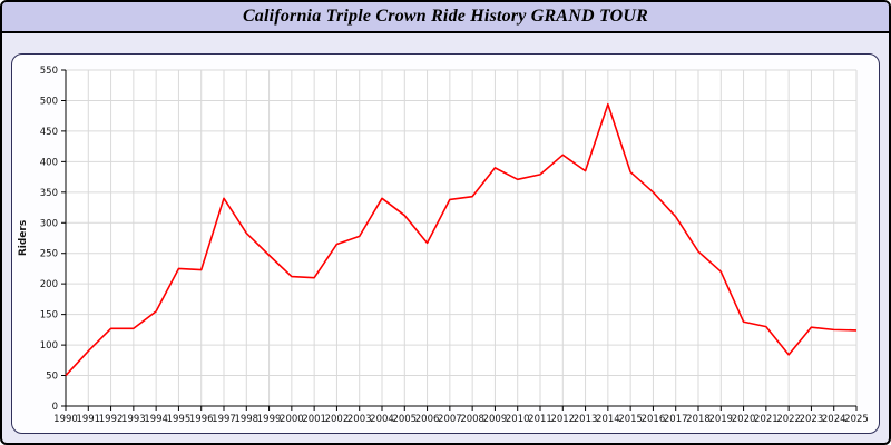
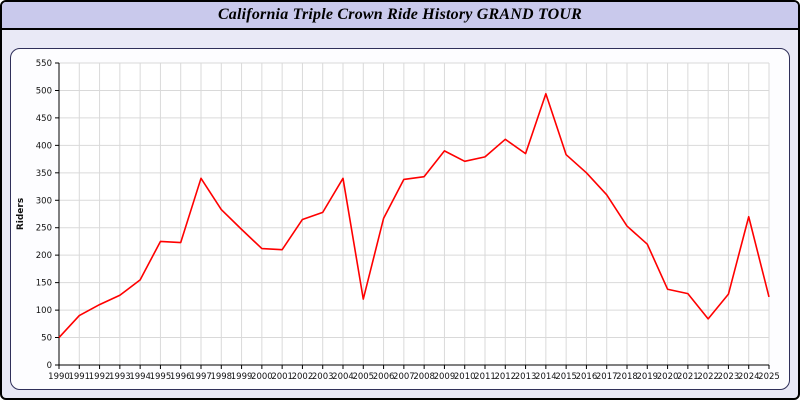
1992: 130 -> 110
2005: 310 -> 120
2024: 120 -> 270
